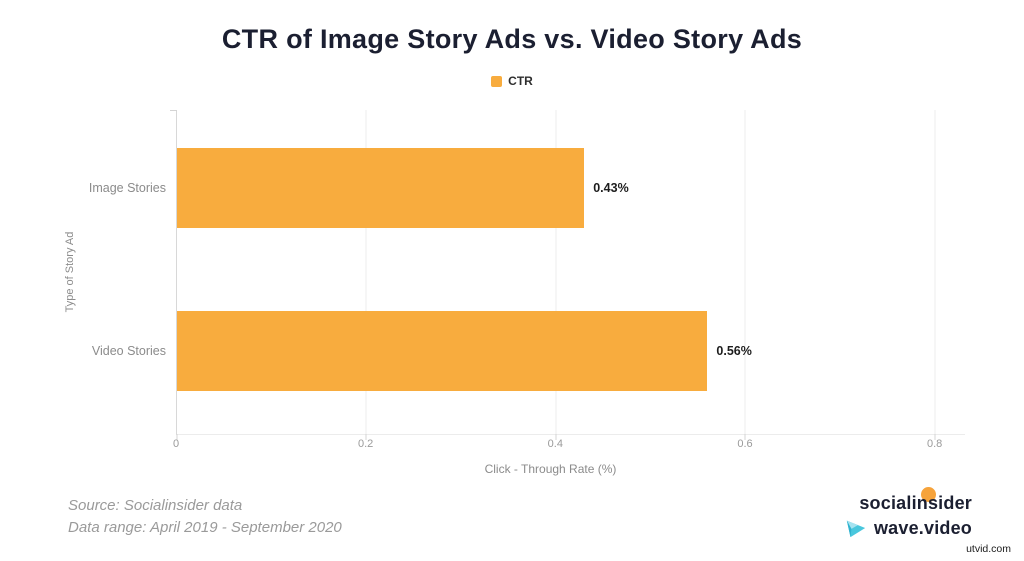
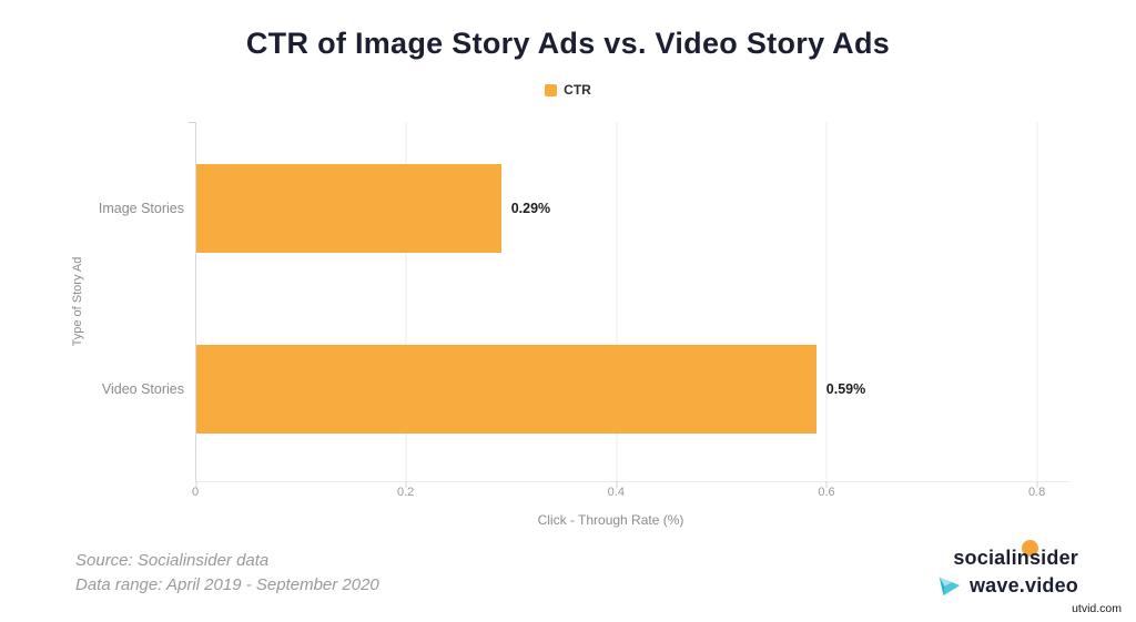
Image Stories: 0.43% -> 0.29%
Video Stories: 0.56% -> 0.59%
